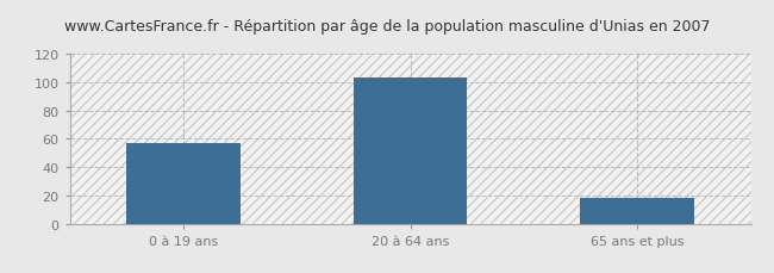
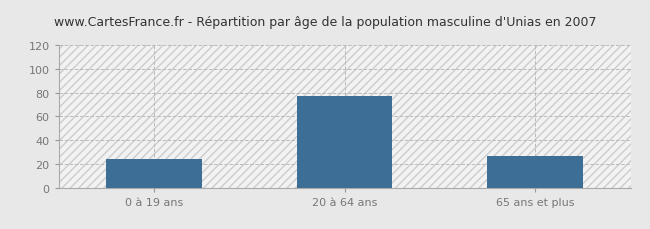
0 à 19 ans: 57 -> 24
20 à 64 ans: 103 -> 77
65 ans et plus: 18 -> 27
